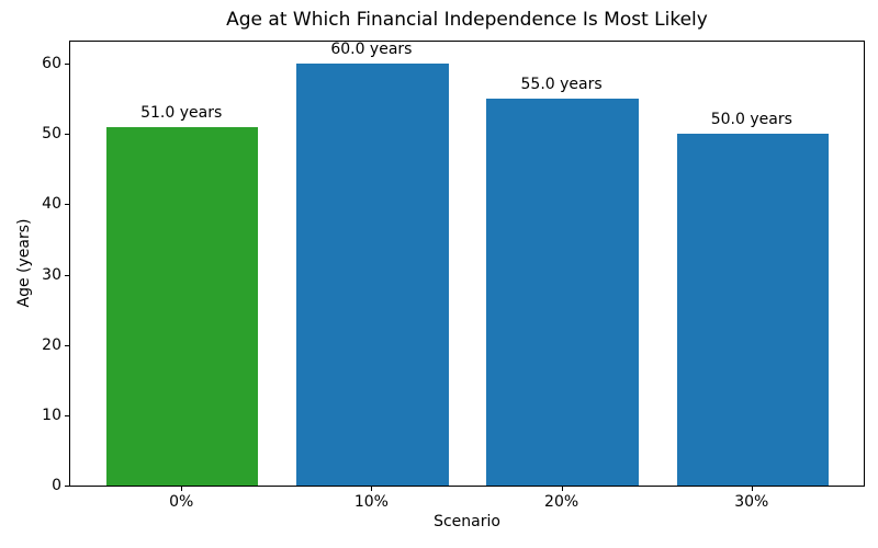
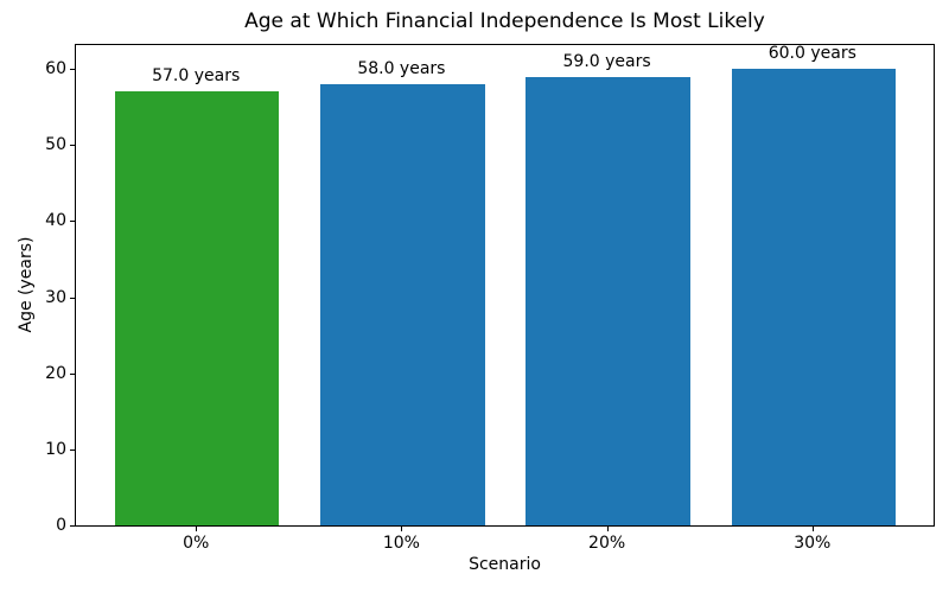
0%: 51.0 -> 57.0
10%: 60.0 -> 58.0
20%: 55.0 -> 59.0
30%: 50.0 -> 60.0
